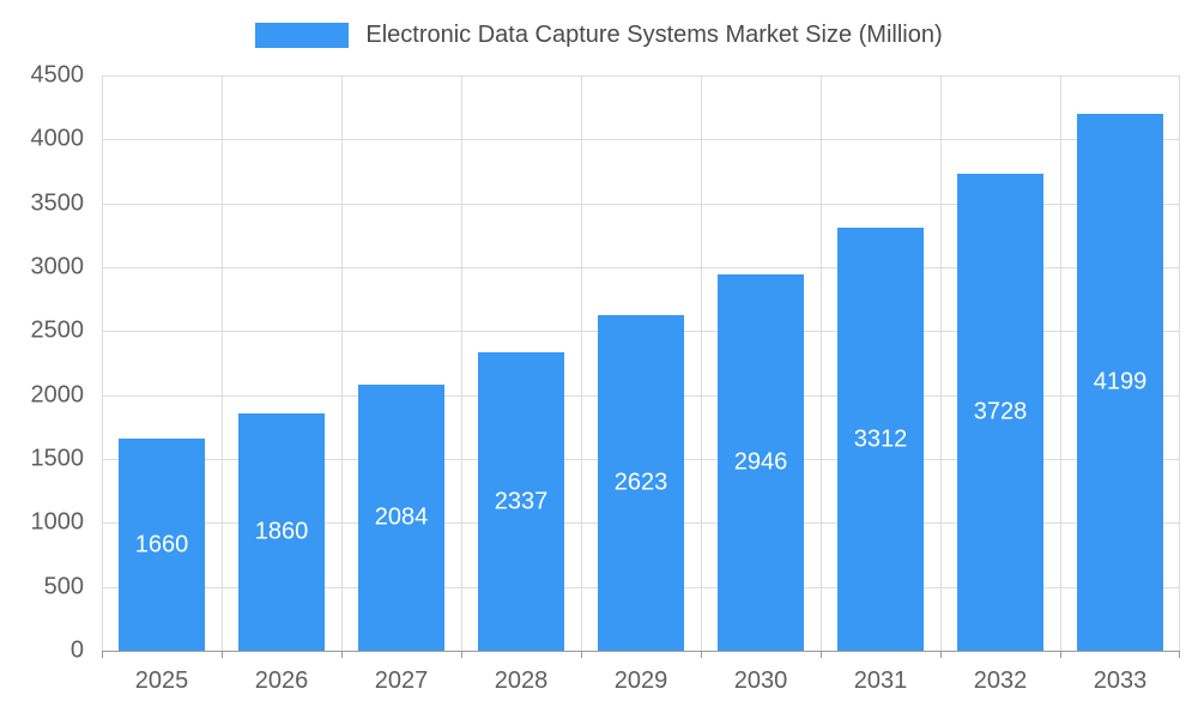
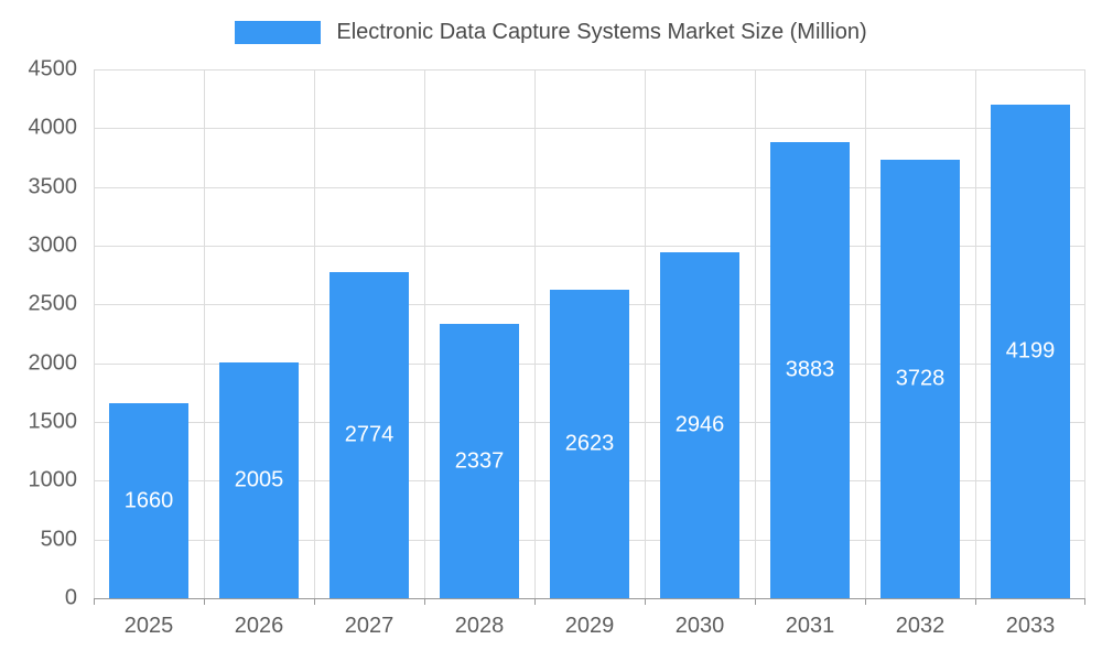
2026: 1860 -> 2005
2027: 2084 -> 2774
2031: 3312 -> 3883
